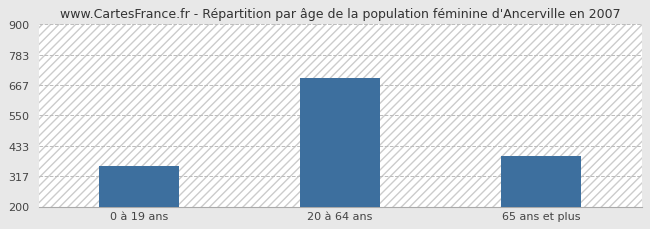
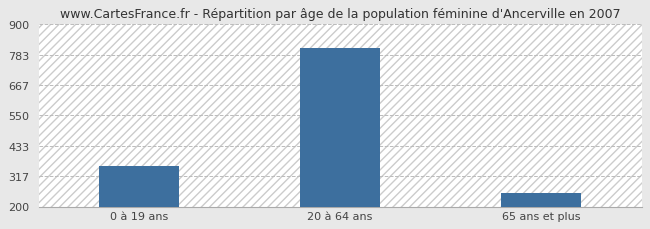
20 à 64 ans: 695 -> 810
65 ans et plus: 395 -> 252
